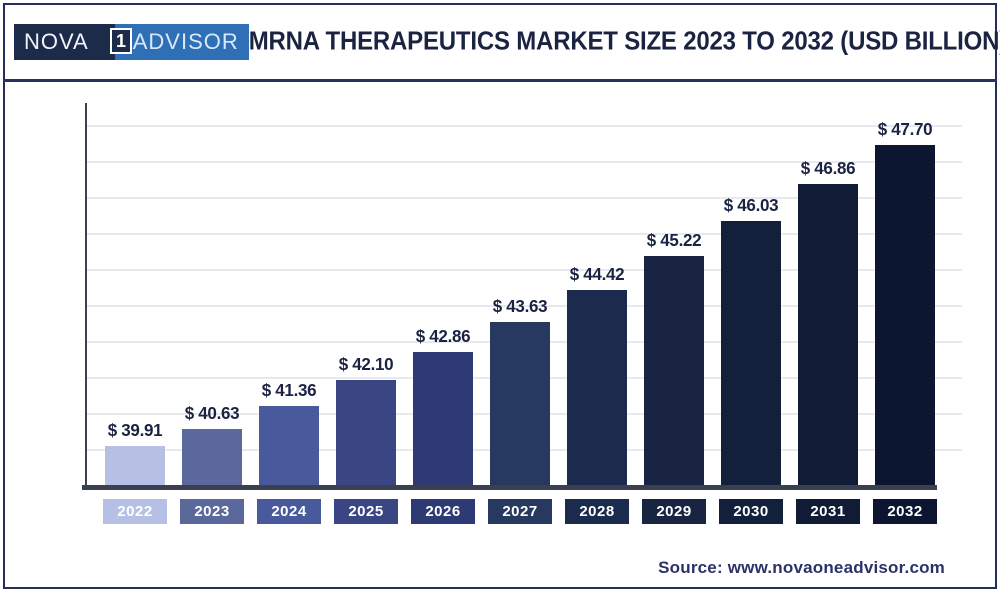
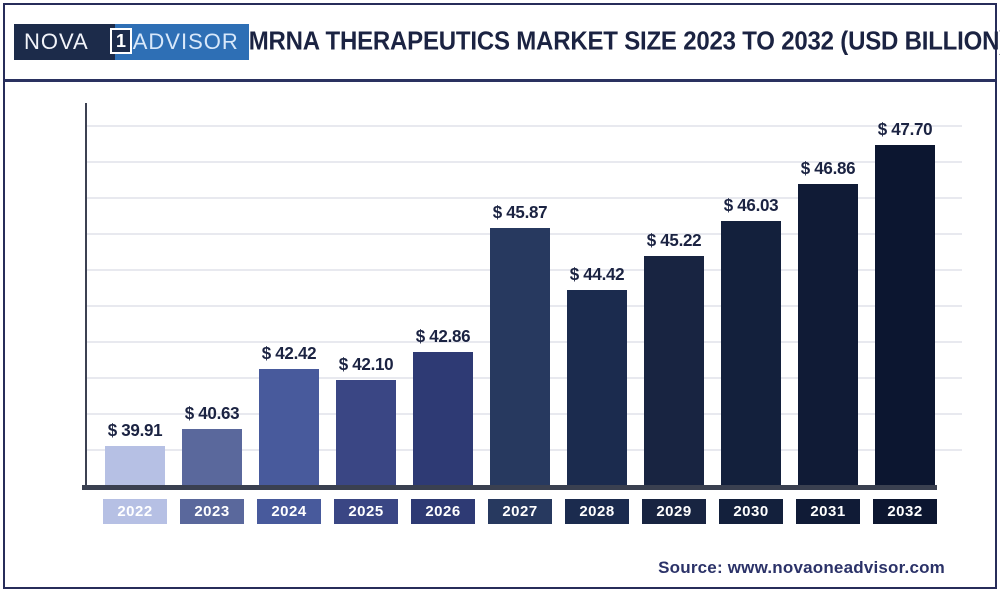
2024: 41.36 -> 42.42
2027: 43.63 -> 45.87
